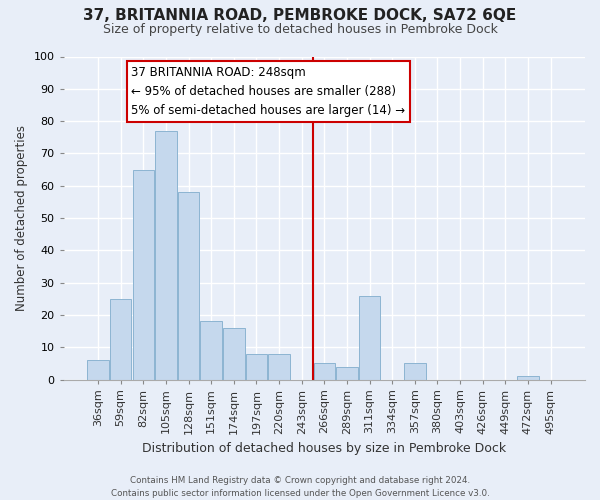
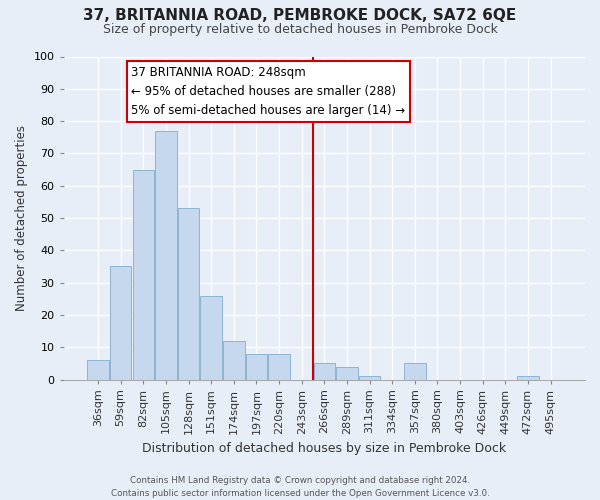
59sqm: 25 -> 35
128sqm: 58 -> 53
151sqm: 18 -> 26
174sqm: 16 -> 12
311sqm: 26 -> 1
